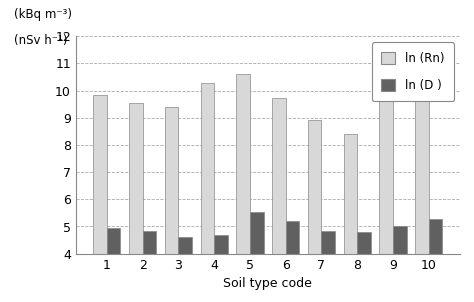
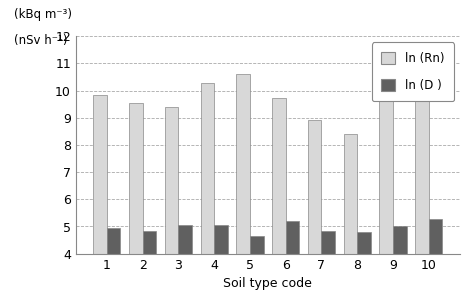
ln (D )/3: 4.60 -> 5.05
ln (D )/4: 4.68 -> 5.05
ln (D )/5: 5.52 -> 4.65
